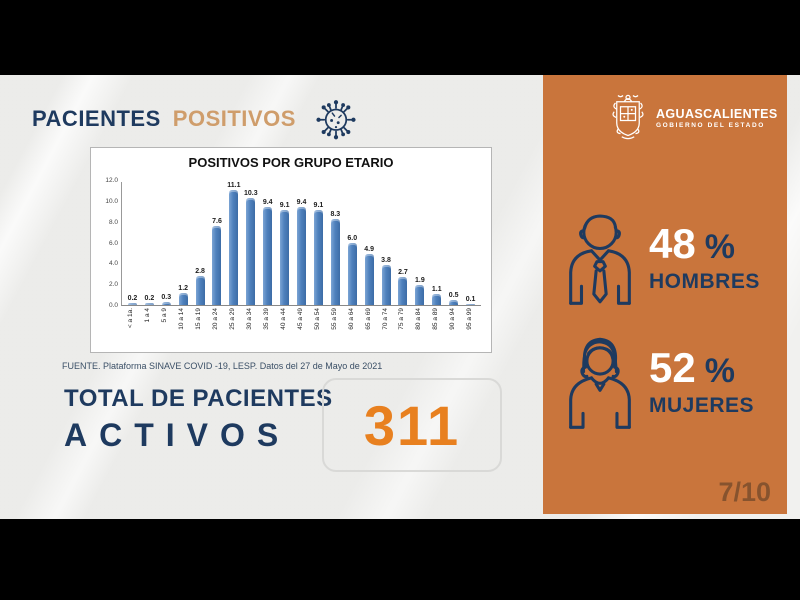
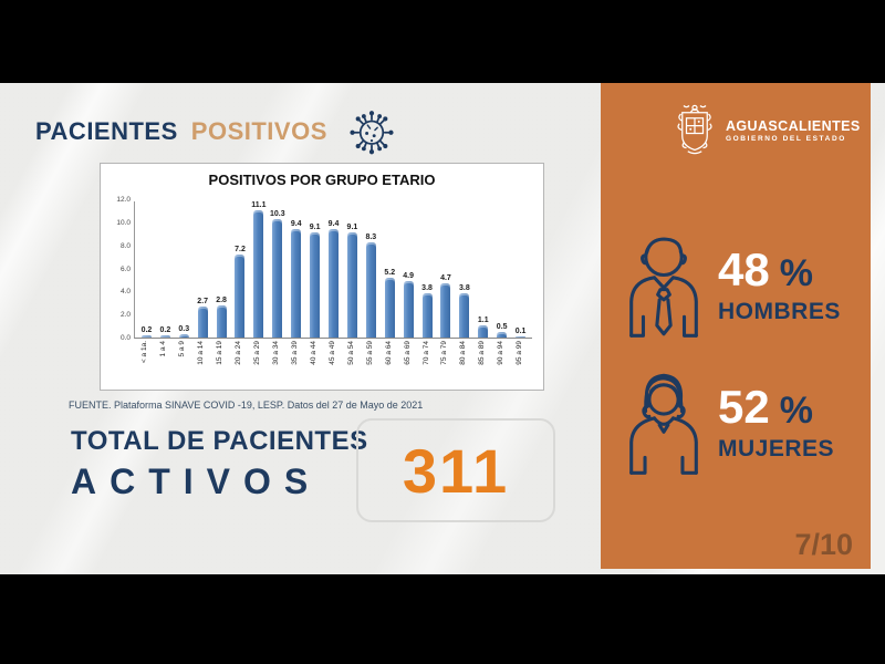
10 a 14: 1.2 -> 2.7
20 a 24: 7.6 -> 7.2
60 a 64: 6.0 -> 5.2
75 a 79: 2.7 -> 4.7
80 a 84: 1.9 -> 3.8
